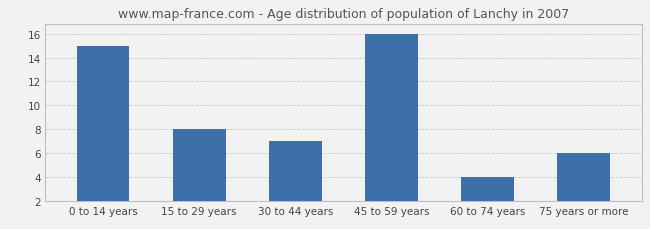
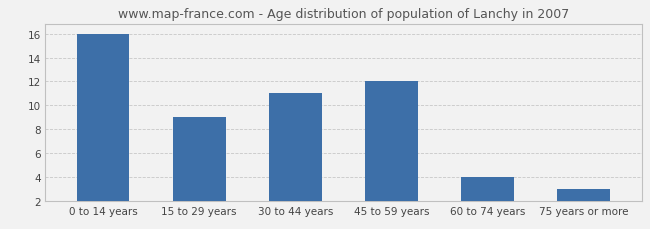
0 to 14 years: 15 -> 16
15 to 29 years: 8 -> 9
30 to 44 years: 7 -> 11
45 to 59 years: 16 -> 12
75 years or more: 6 -> 3
